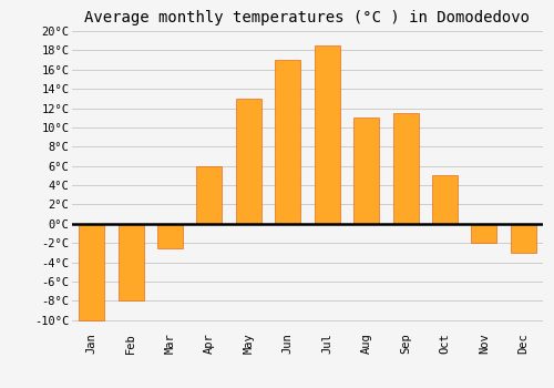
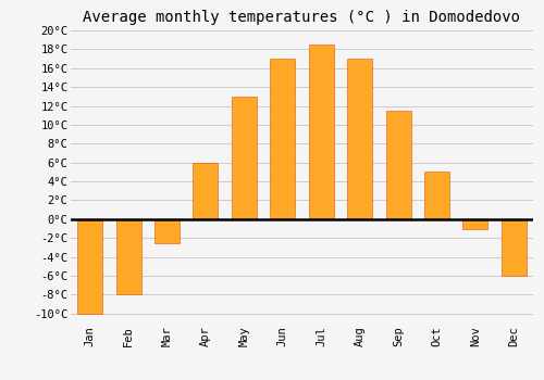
Aug: 11.0°C -> 17.0°C
Nov: -2.0°C -> -1.0°C
Dec: -3.0°C -> -6.0°C
